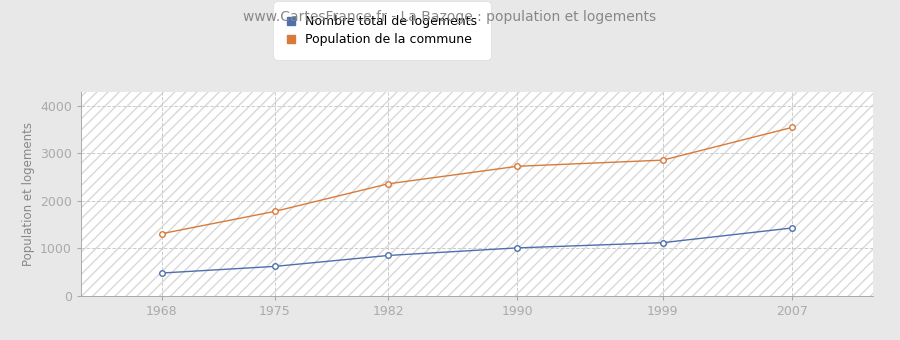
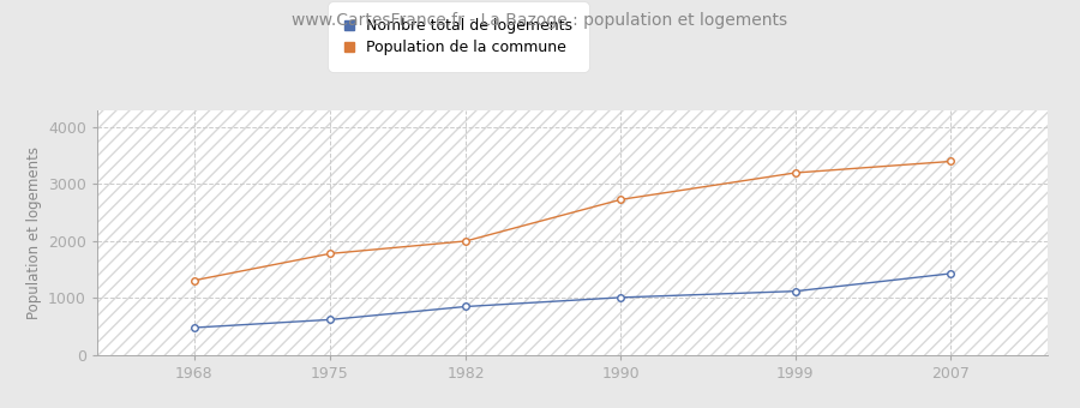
Population de la commune/1982: 2360 -> 2000
Population de la commune/1999: 2860 -> 3200
Population de la commune/2007: 3550 -> 3400
